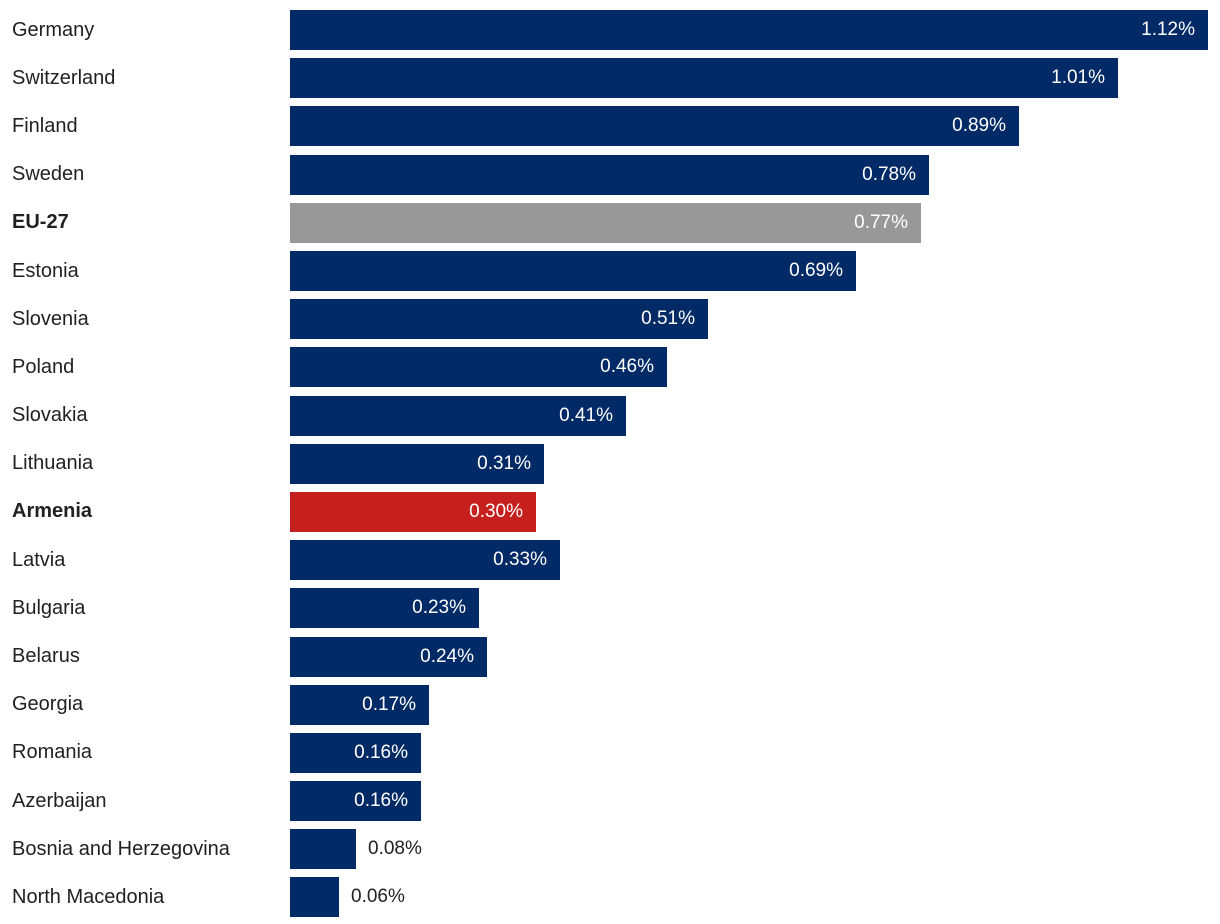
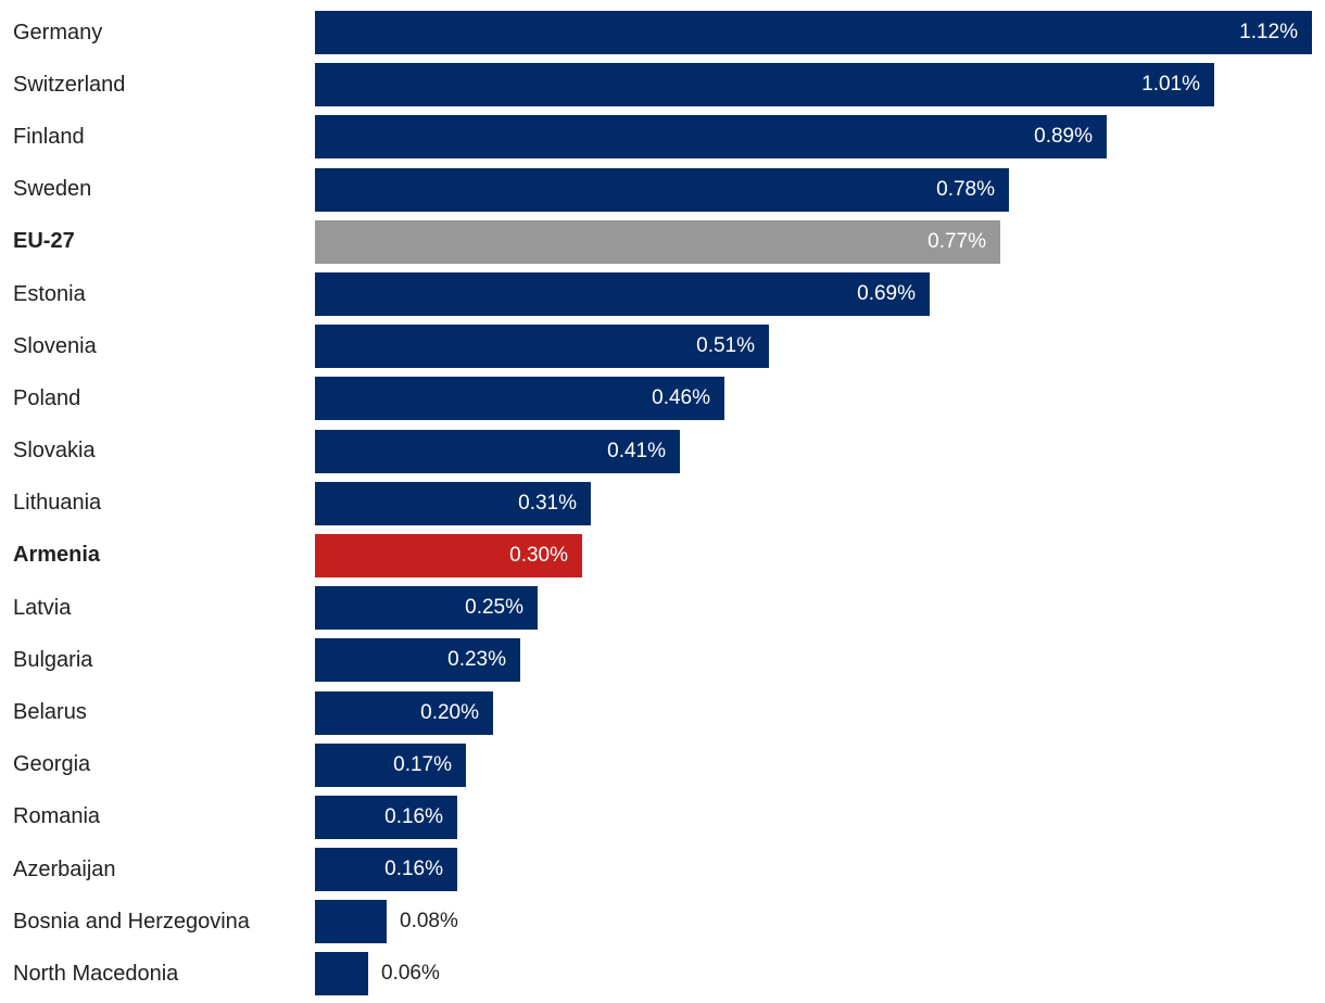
Latvia: 0.33% -> 0.25%
Belarus: 0.24% -> 0.20%
